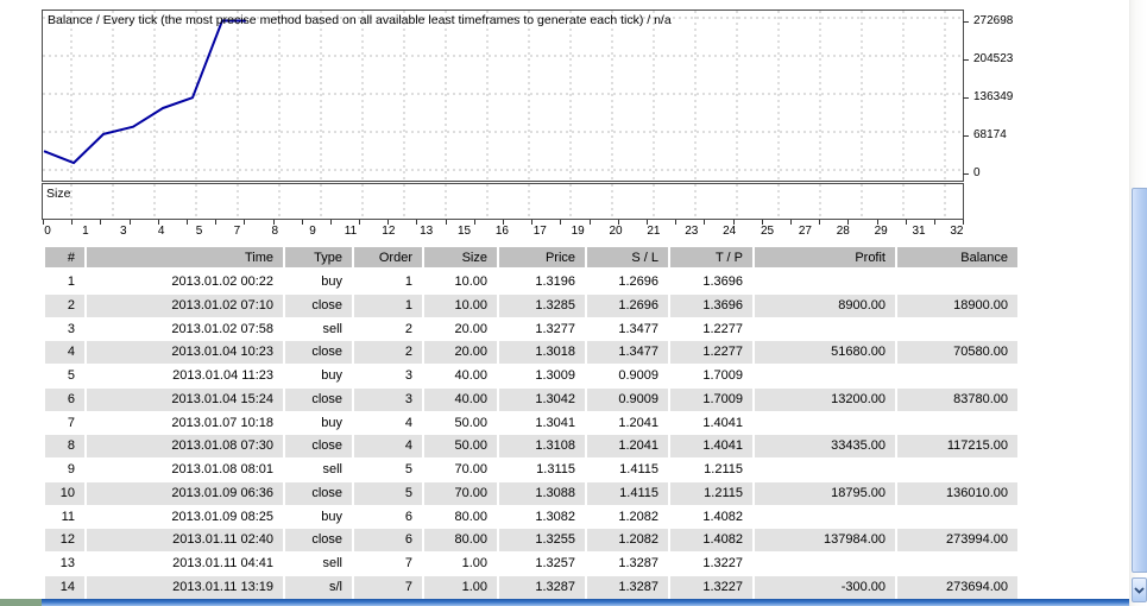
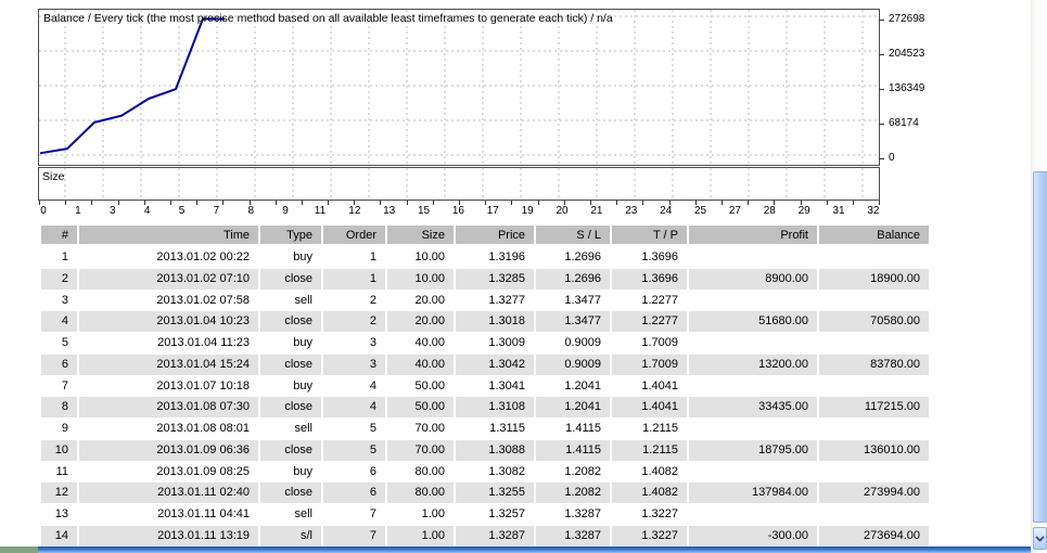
0: 40000 -> 10000
